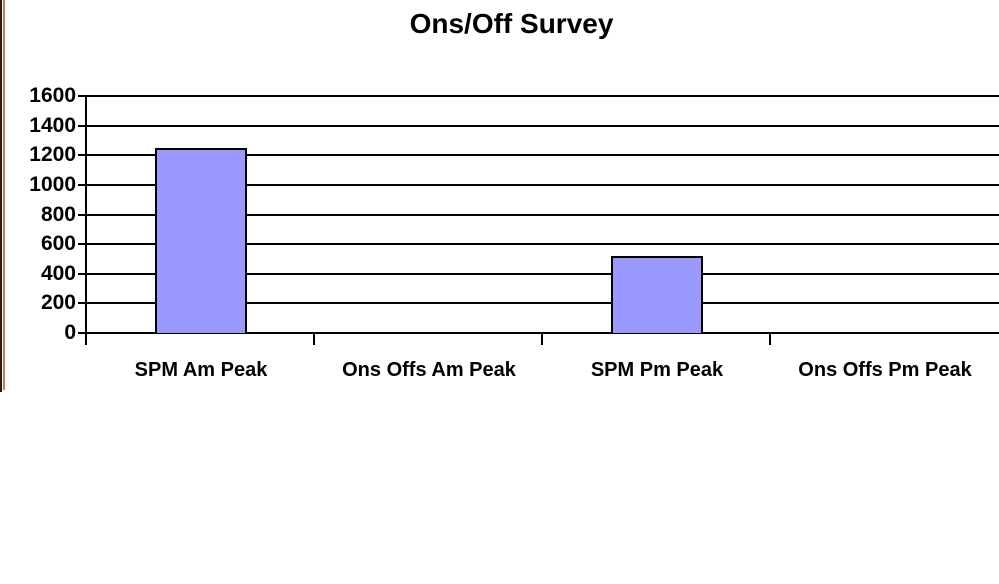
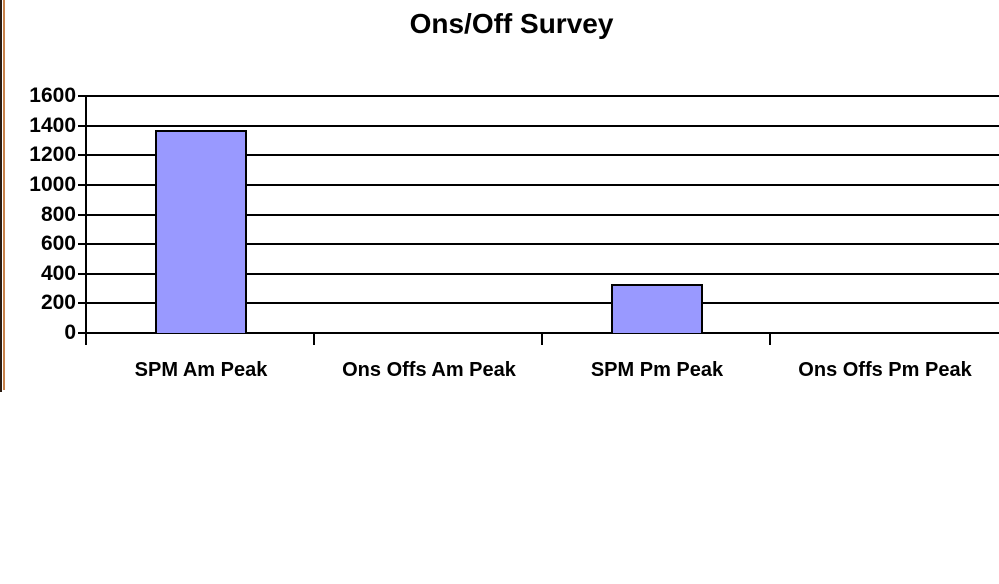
SPM Am Peak: 1250 -> 1370
SPM Pm Peak: 520 -> 330
